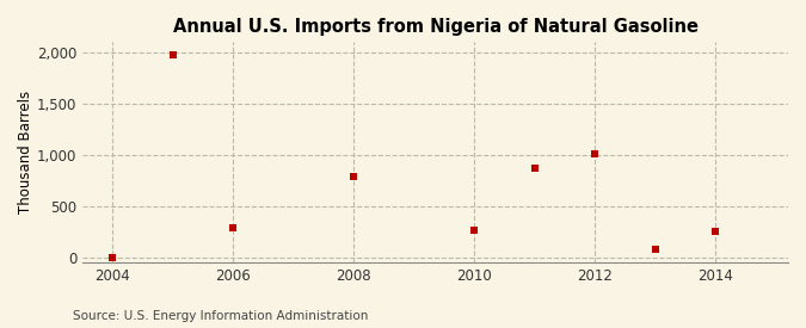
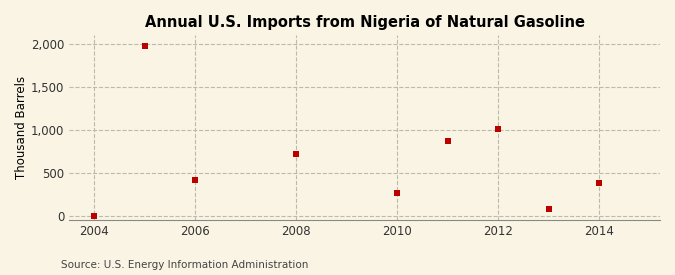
2006: 290 -> 420
2008: 790 -> 720
2014: 250 -> 380
